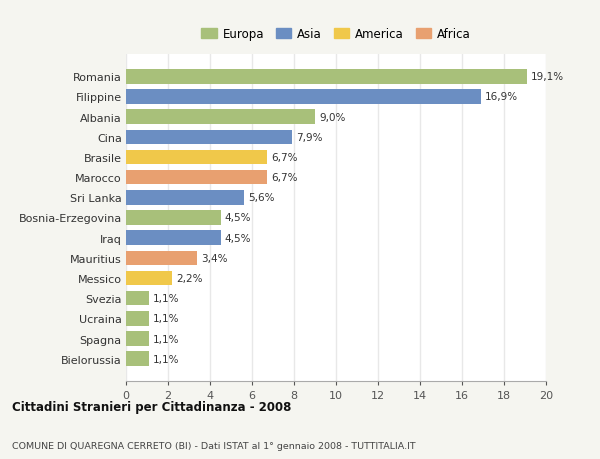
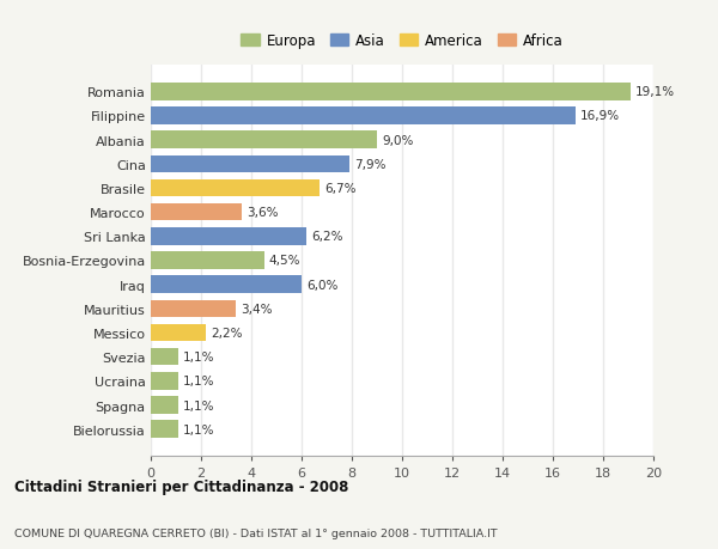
Marocco: 6,7% -> 3,6%
Sri Lanka: 5,6% -> 6,2%
Iraq: 4,5% -> 6,0%
